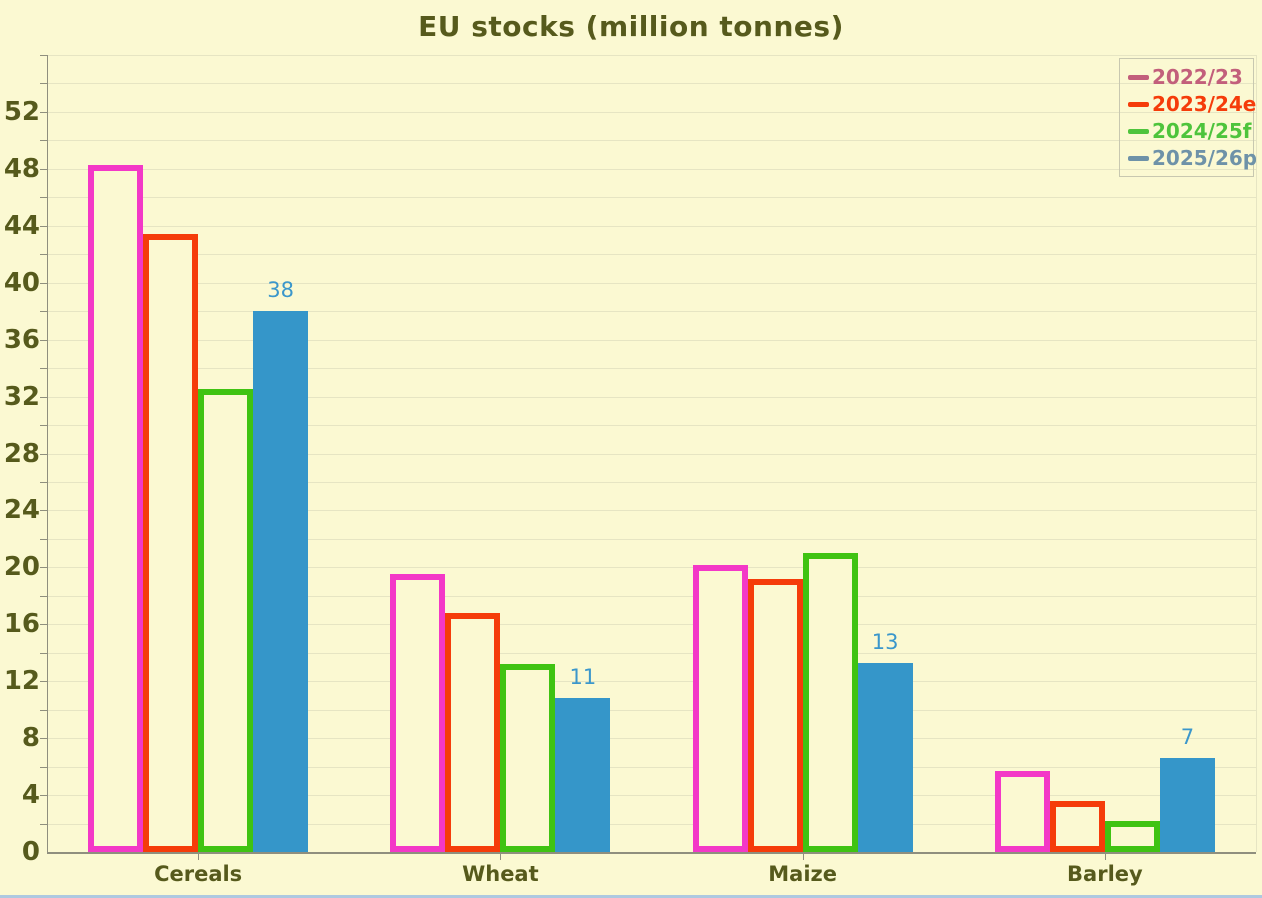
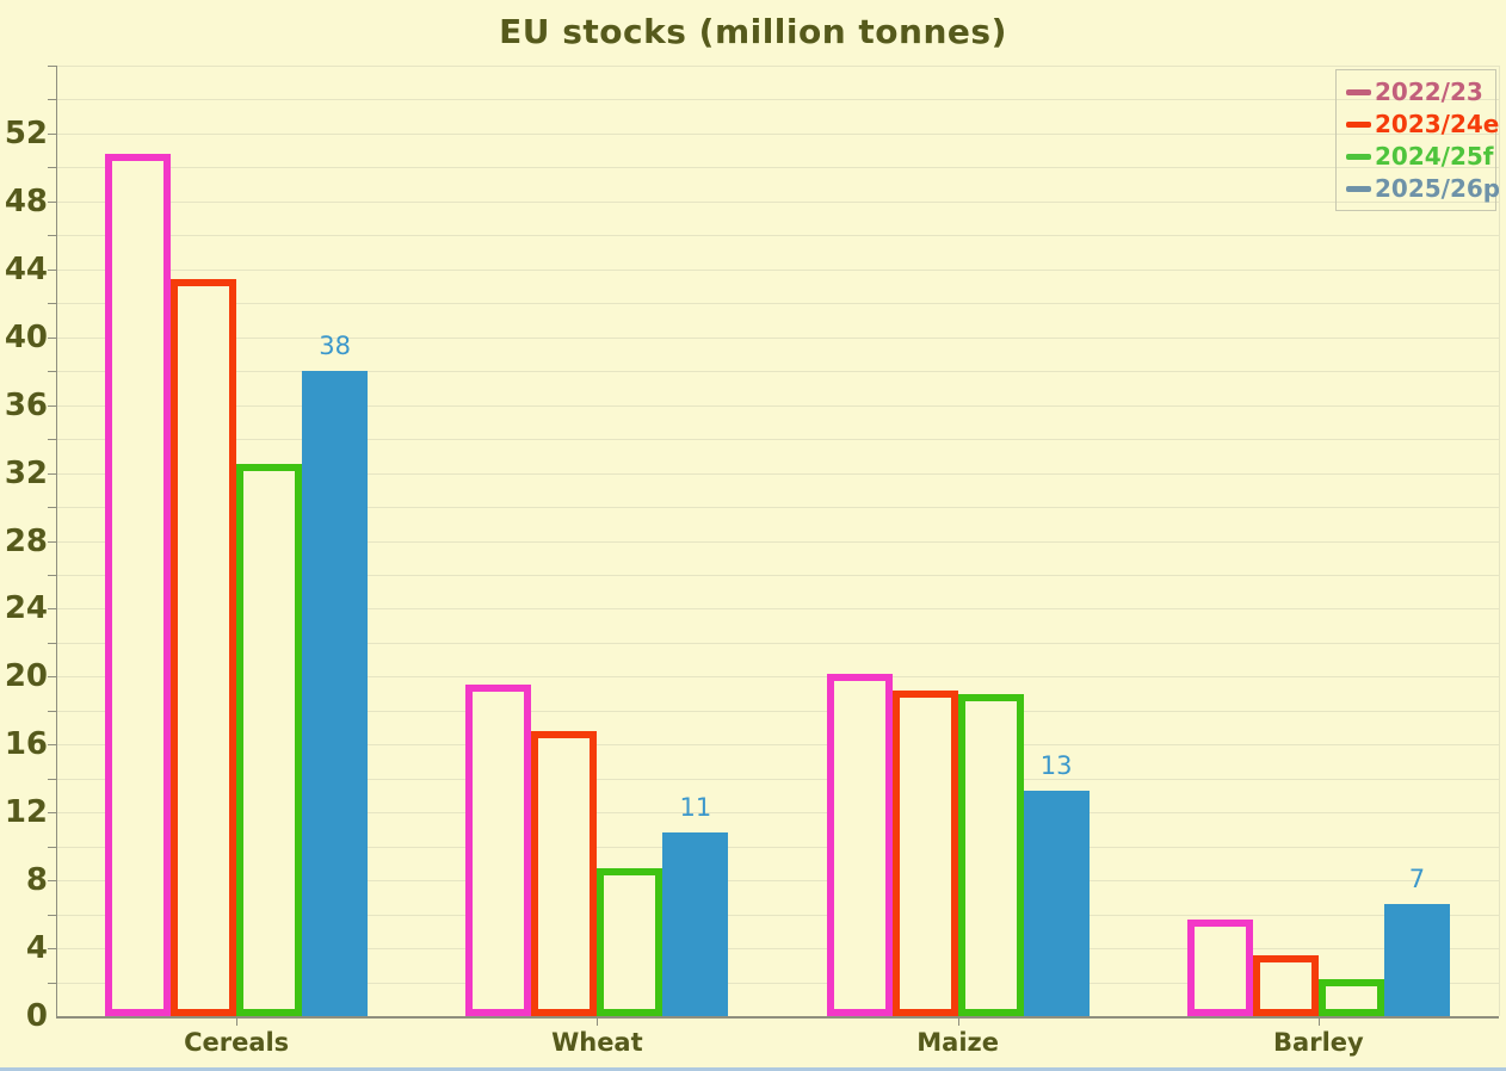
2022/23/Cereals: 48.3 -> 50.8
2024/25f/Wheat: 13.2 -> 8.7
2024/25f/Maize: 21.0 -> 19.0
